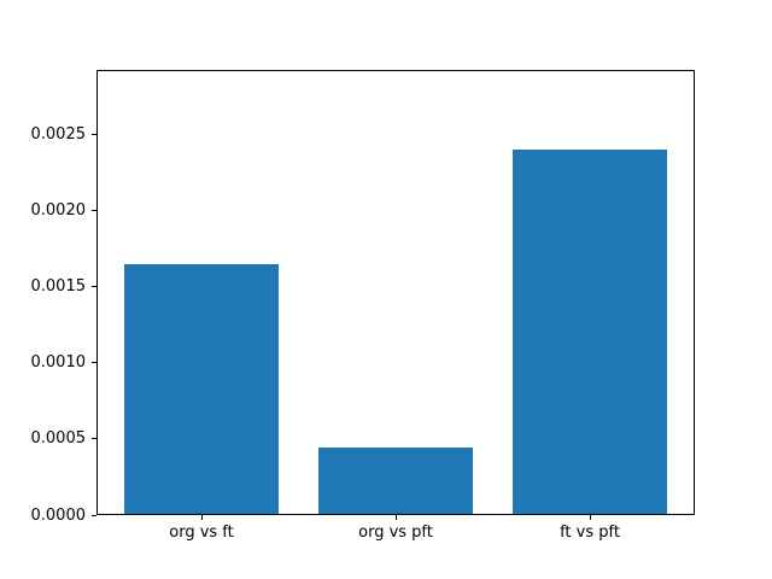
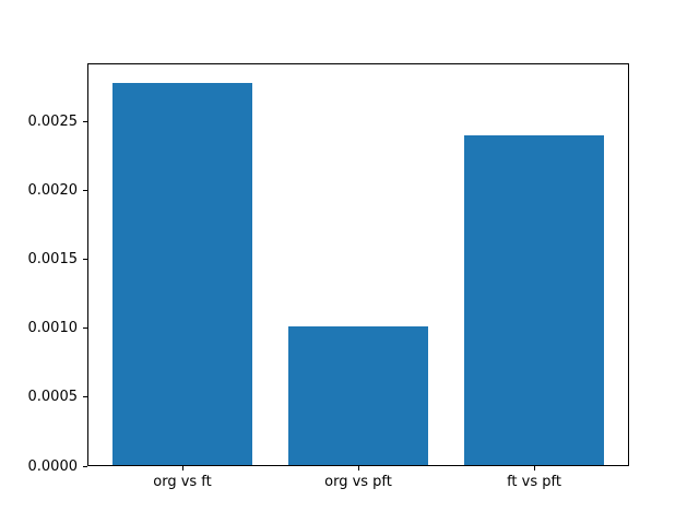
org vs ft: 0.00165 -> 0.00278
org vs pft: 0.00044 -> 0.00101
